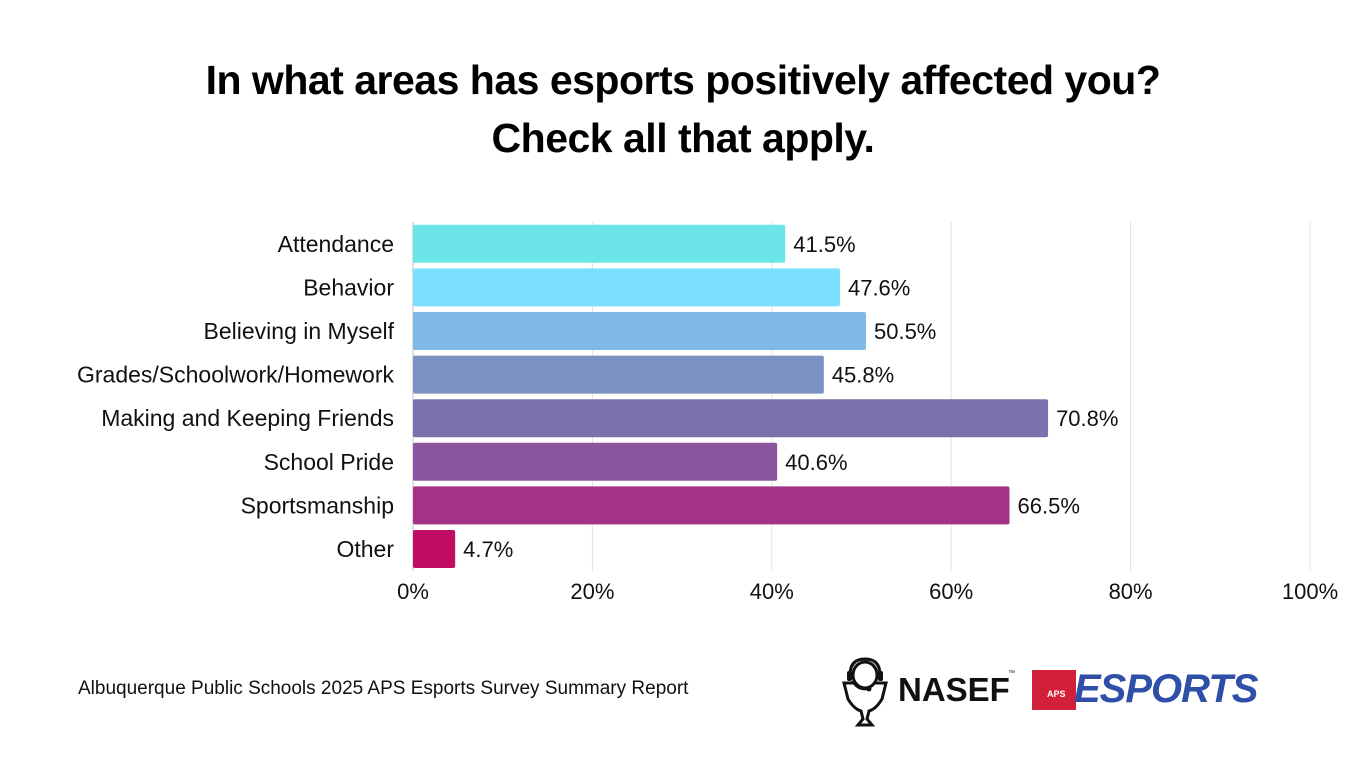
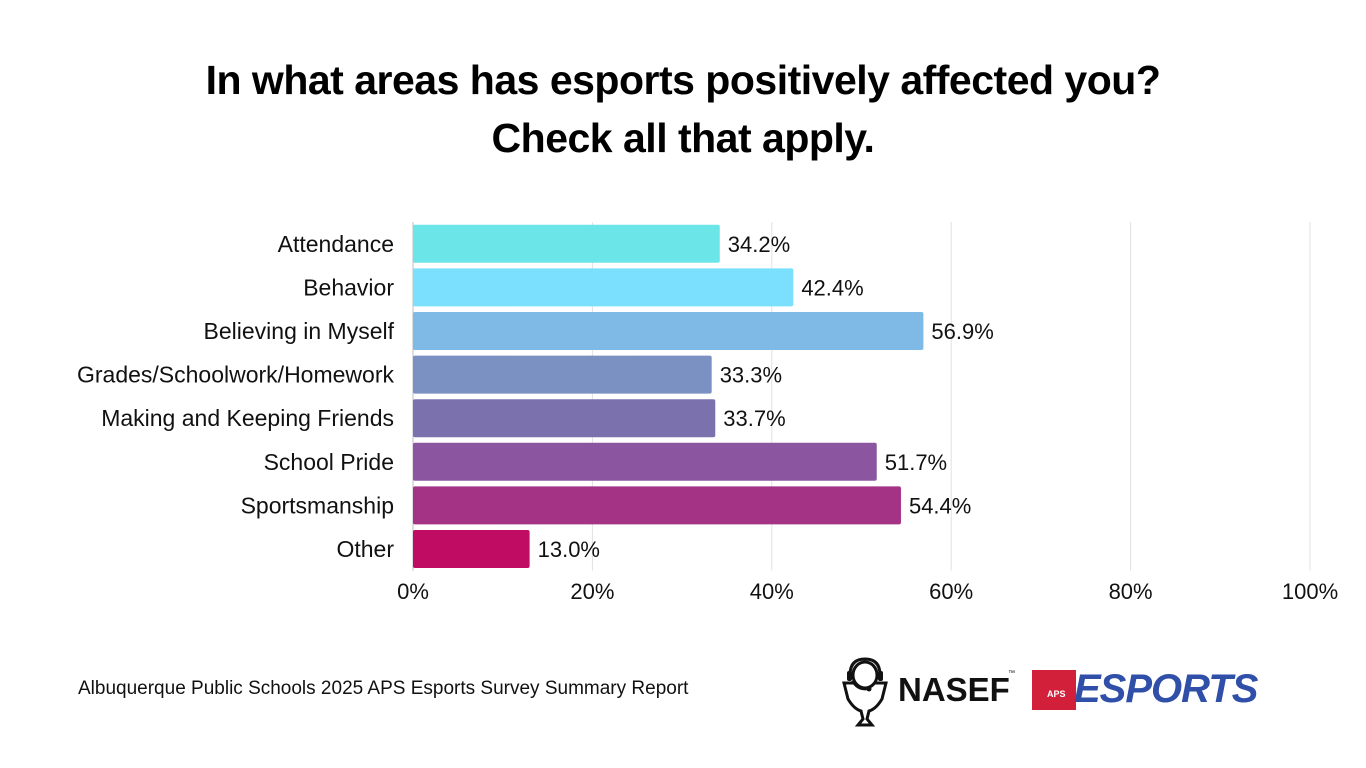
Attendance: 41.5% -> 34.2%
Behavior: 47.6% -> 42.4%
Believing in Myself: 50.5% -> 56.9%
Grades/Schoolwork/Homework: 45.8% -> 33.3%
Making and Keeping Friends: 70.8% -> 33.7%
School Pride: 40.6% -> 51.7%
Sportsmanship: 66.5% -> 54.4%
Other: 4.7% -> 13.0%
